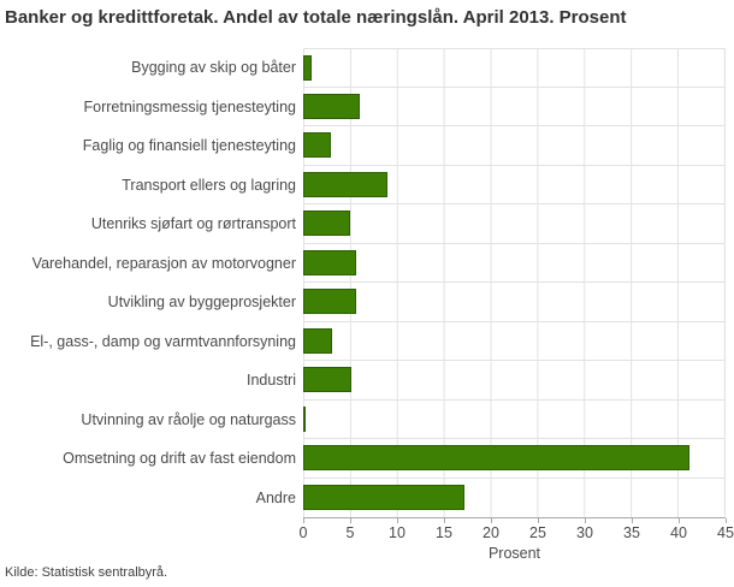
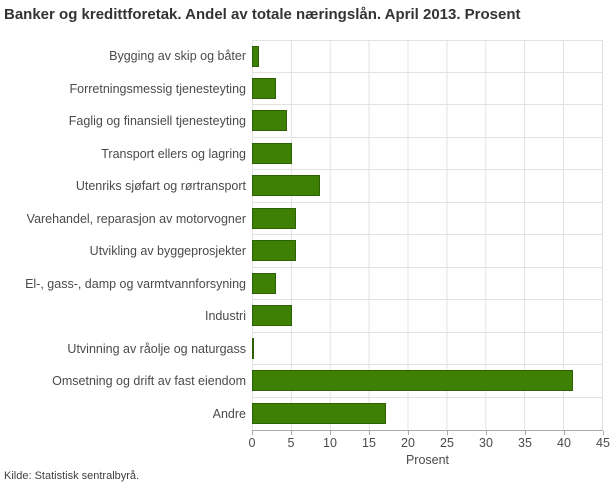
Forretningsmessig tjenesteyting: 6 -> 3
Faglig og finansiell tjenesteyting: 3 -> 4
Transport ellers og lagring: 9 -> 5
Utenriks sjøfart og rørtransport: 5 -> 9
